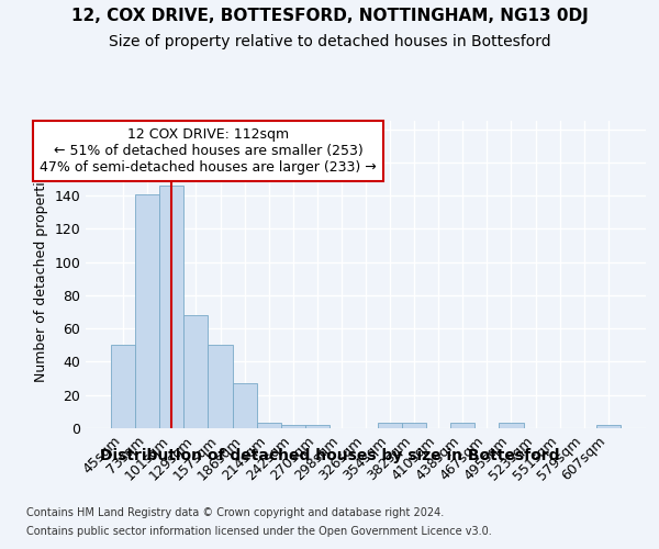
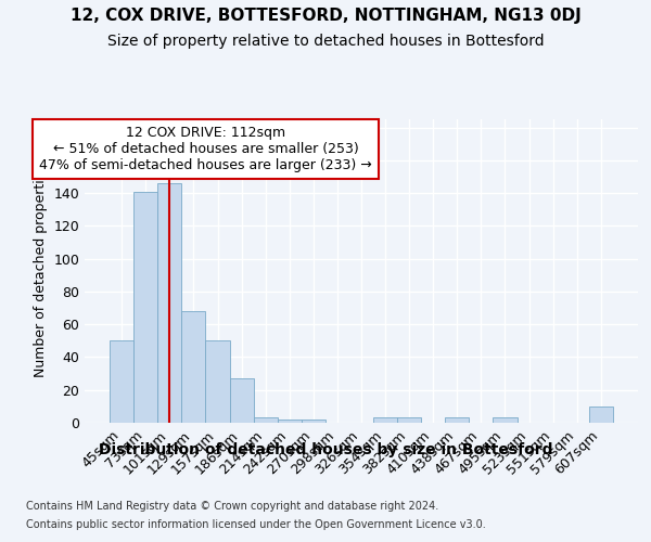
607sqm: 2 -> 10
